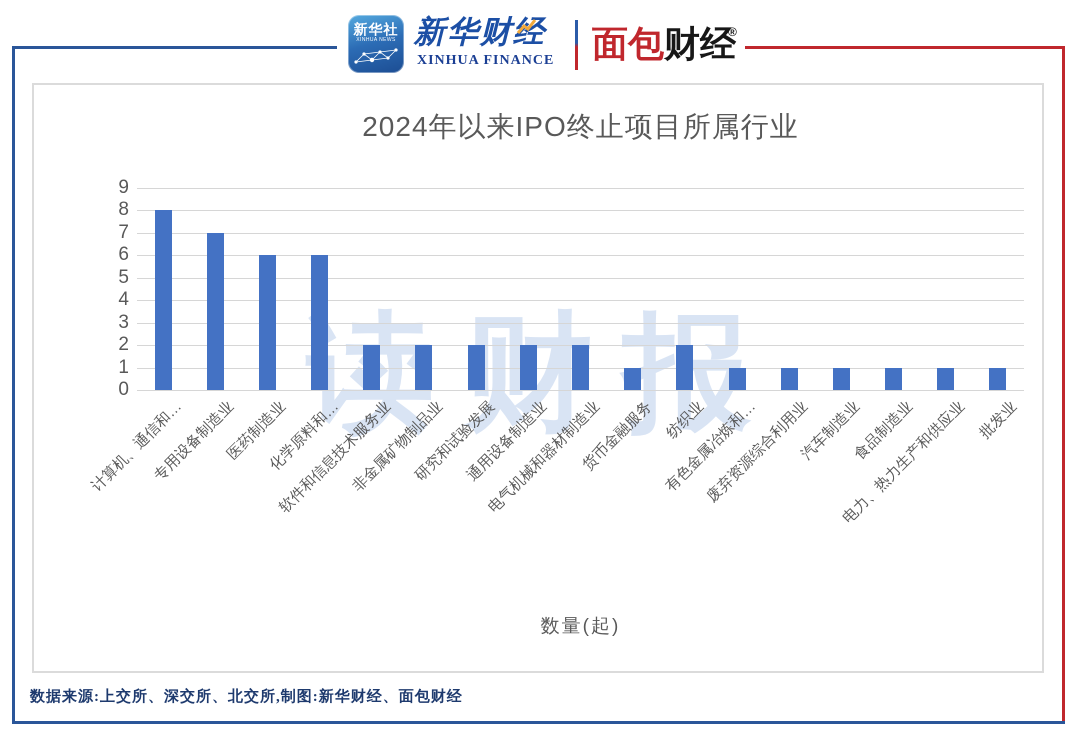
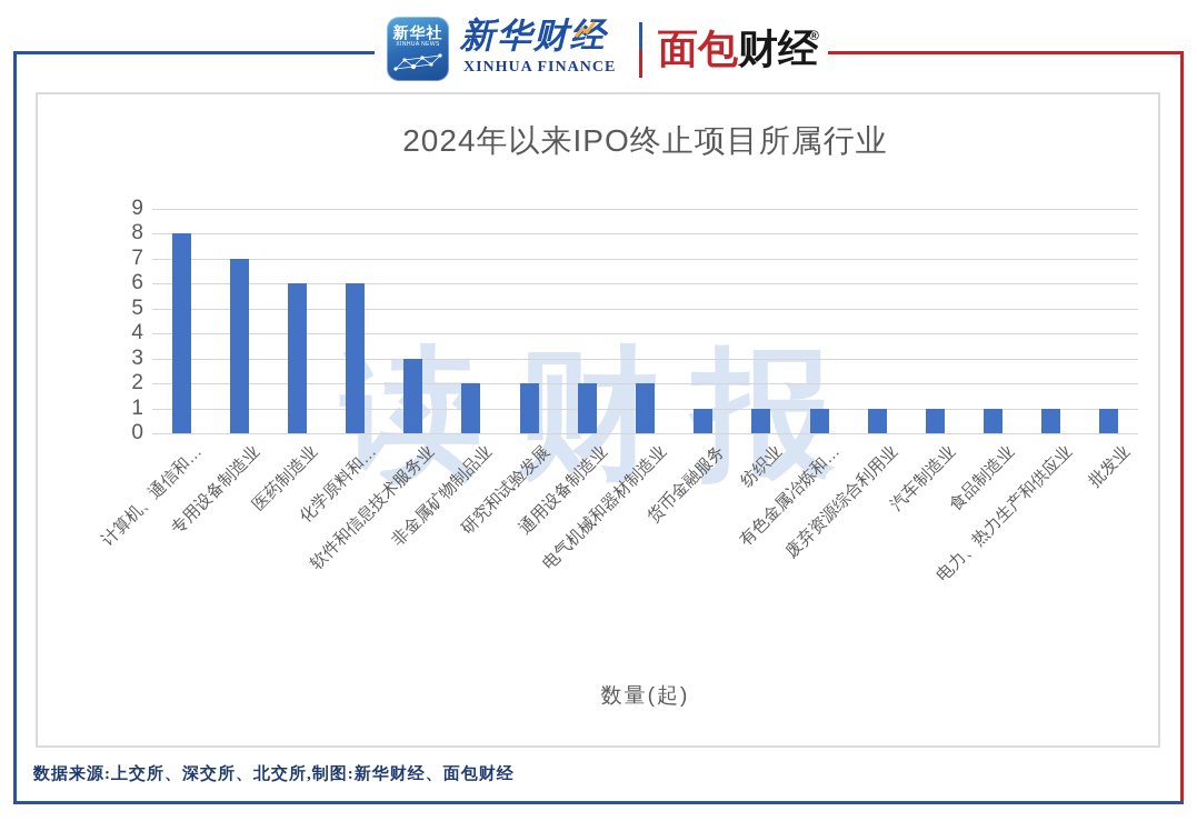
软件和信息技术服务业: 2 -> 3
纺织业: 2 -> 1
